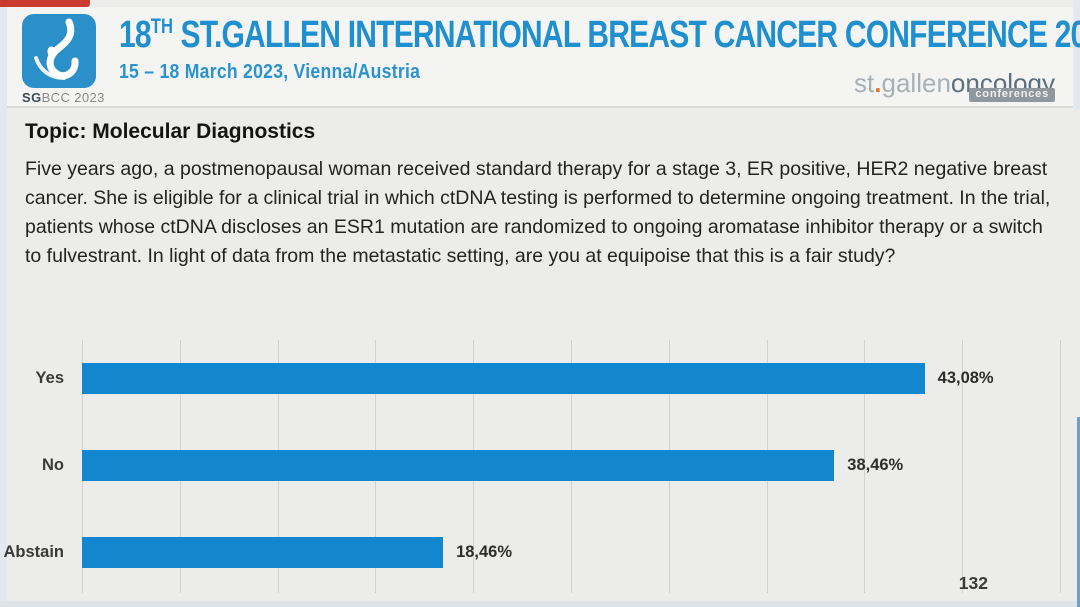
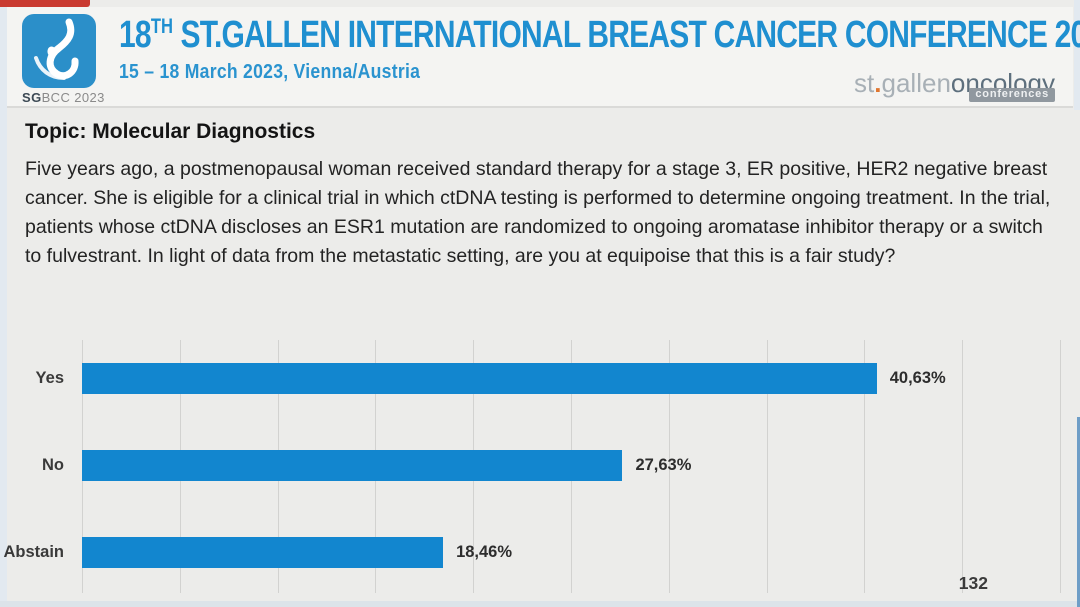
Yes: 43,08% -> 40,63%
No: 38,46% -> 27,63%
